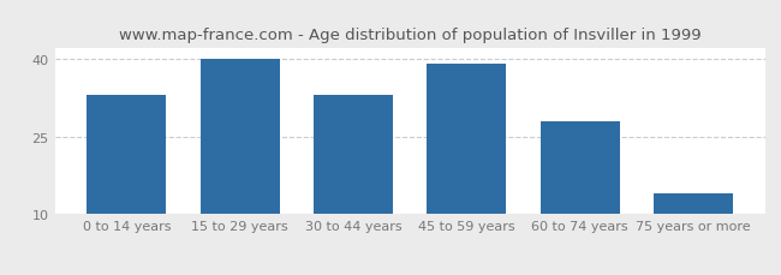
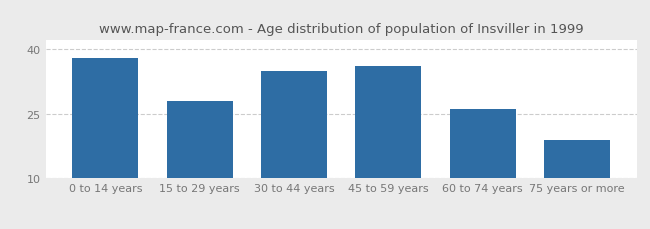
0 to 14 years: 33 -> 38
15 to 29 years: 40 -> 28
30 to 44 years: 33 -> 35
45 to 59 years: 39 -> 36
60 to 74 years: 28 -> 26
75 years or more: 14 -> 19
